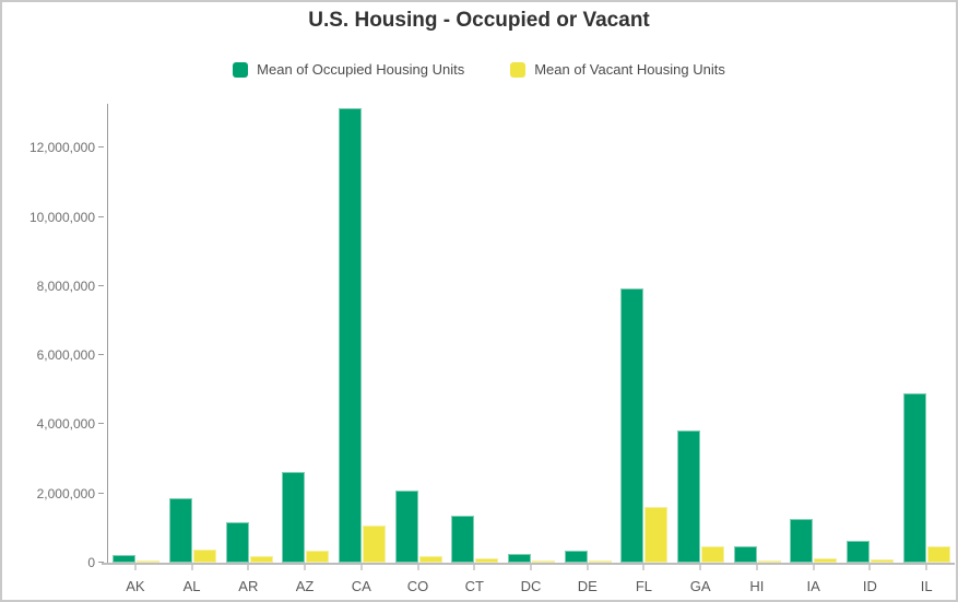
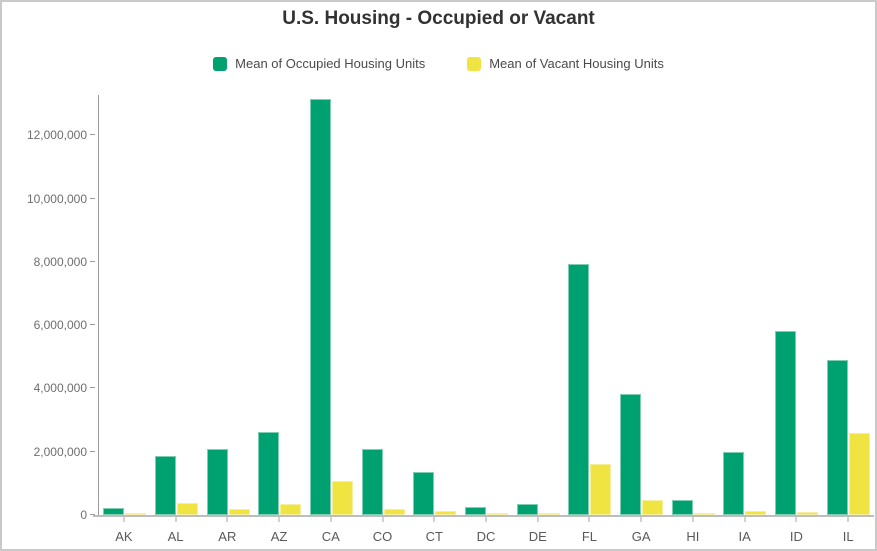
Mean of Occupied Housing Units/AR: 1200000 -> 2100000
Mean of Occupied Housing Units/IA: 1300000 -> 2000000
Mean of Occupied Housing Units/ID: 600000 -> 5800000
Mean of Vacant Housing Units/IL: 500000 -> 2600000
